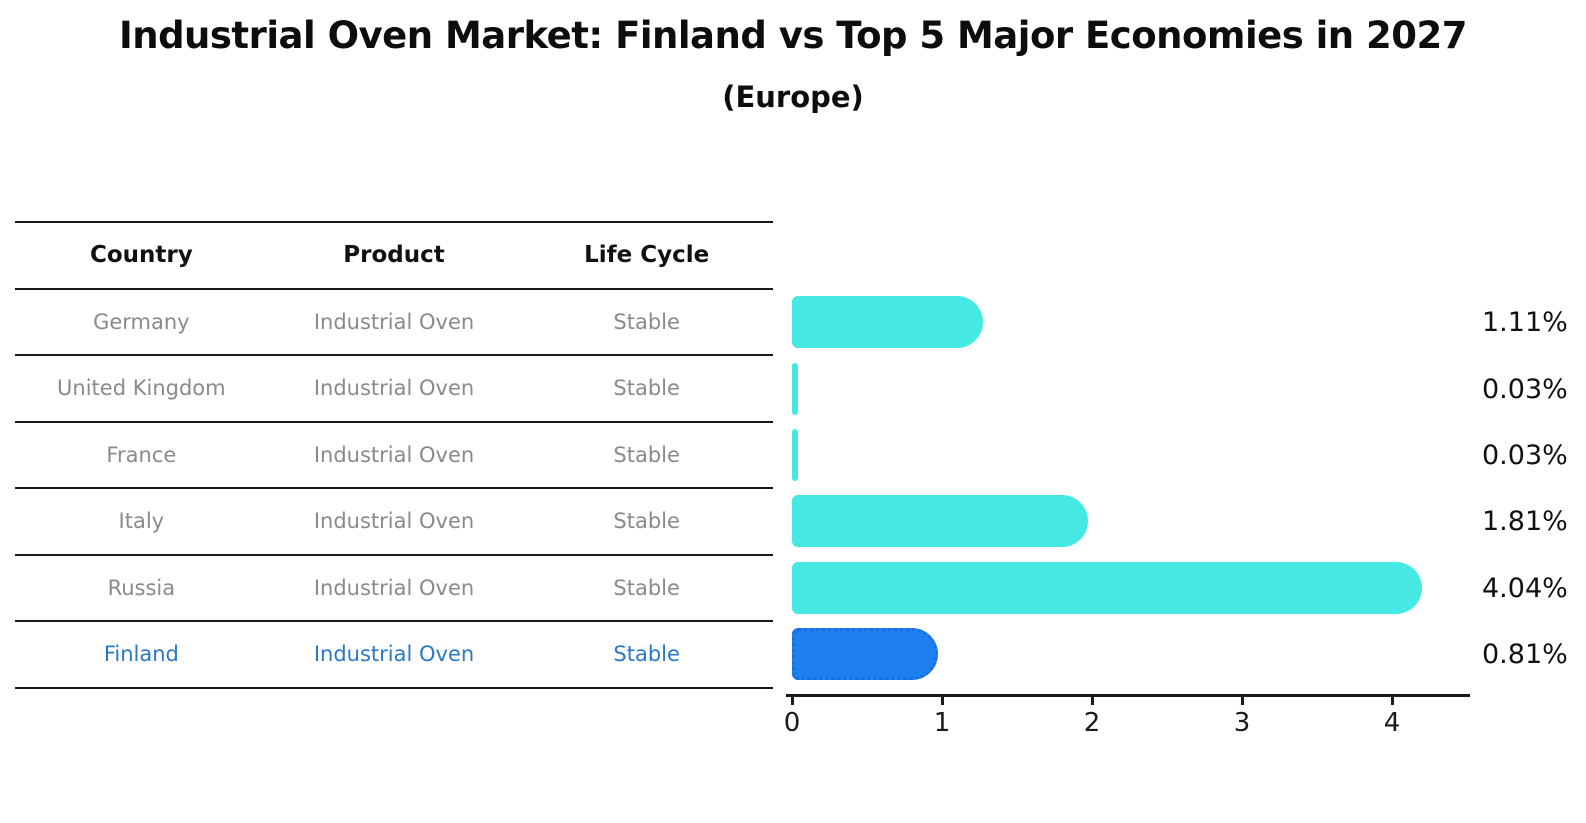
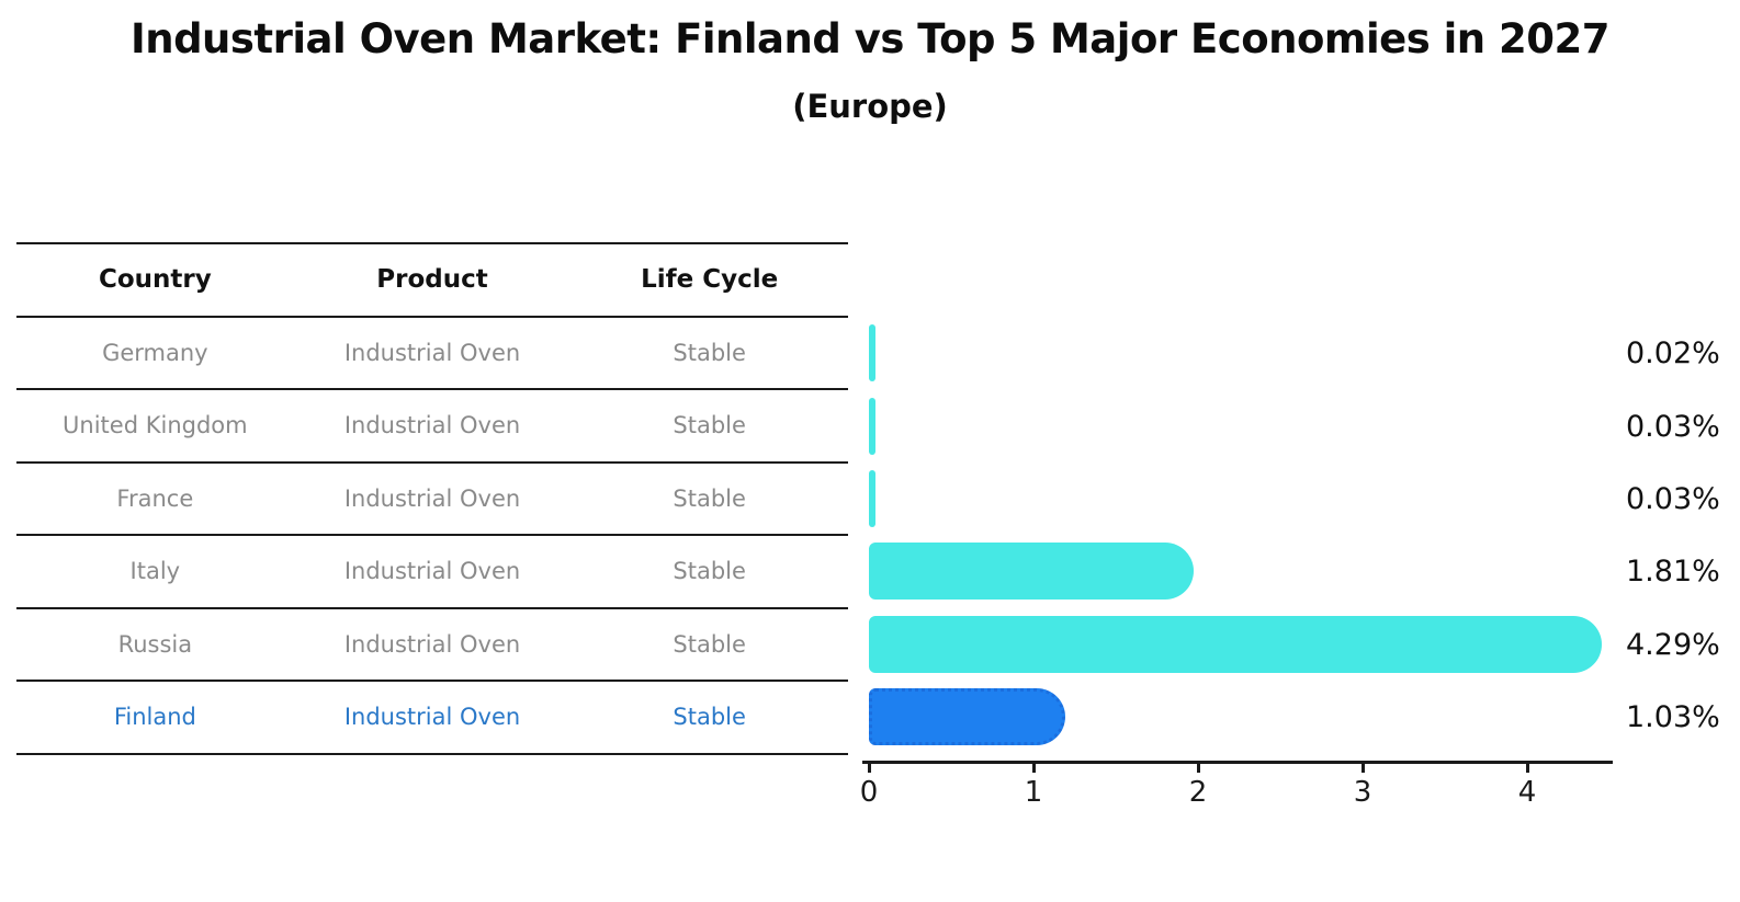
Germany: 1.11% -> 0.02%
Russia: 4.04% -> 4.29%
Finland: 0.81% -> 1.03%
